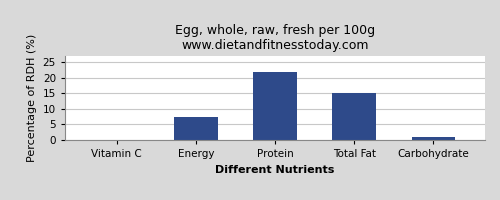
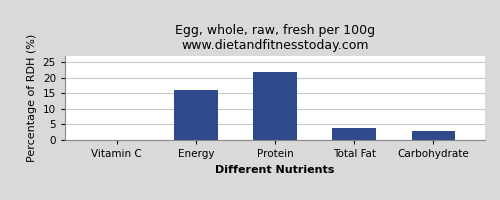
Energy: 7.5 -> 16.0
Total Fat: 15.0 -> 4.0
Carbohydrate: 1.0 -> 3.0
